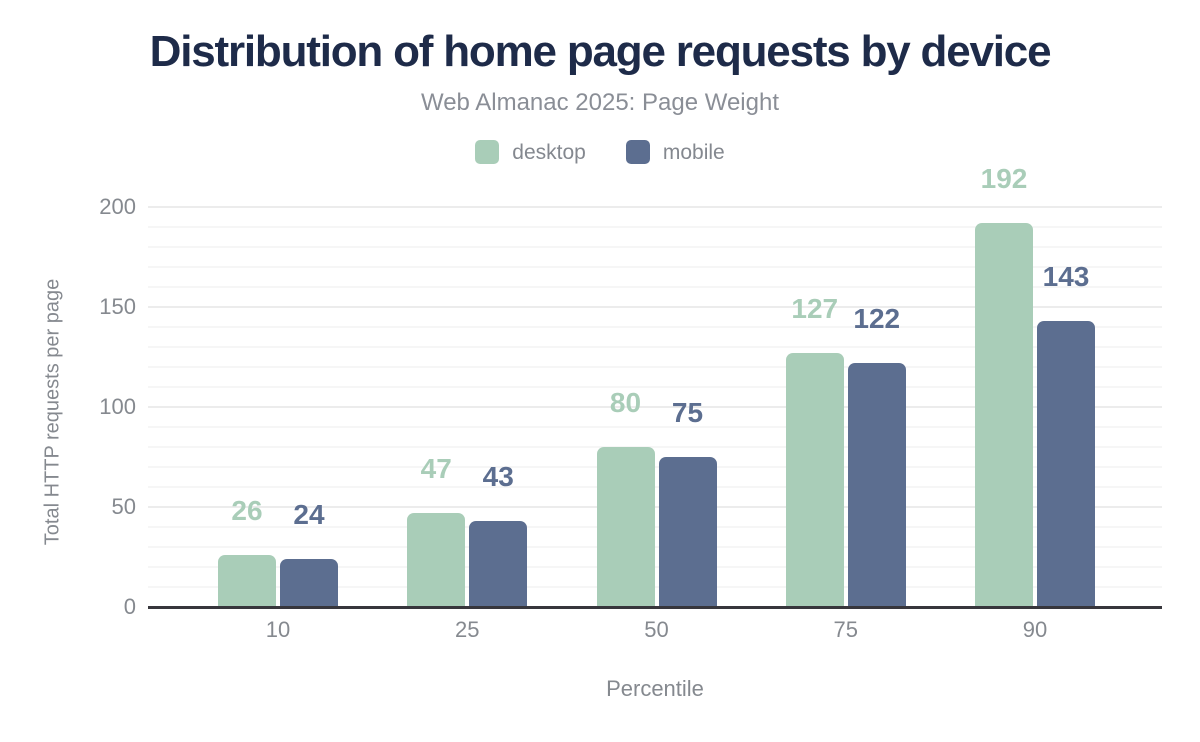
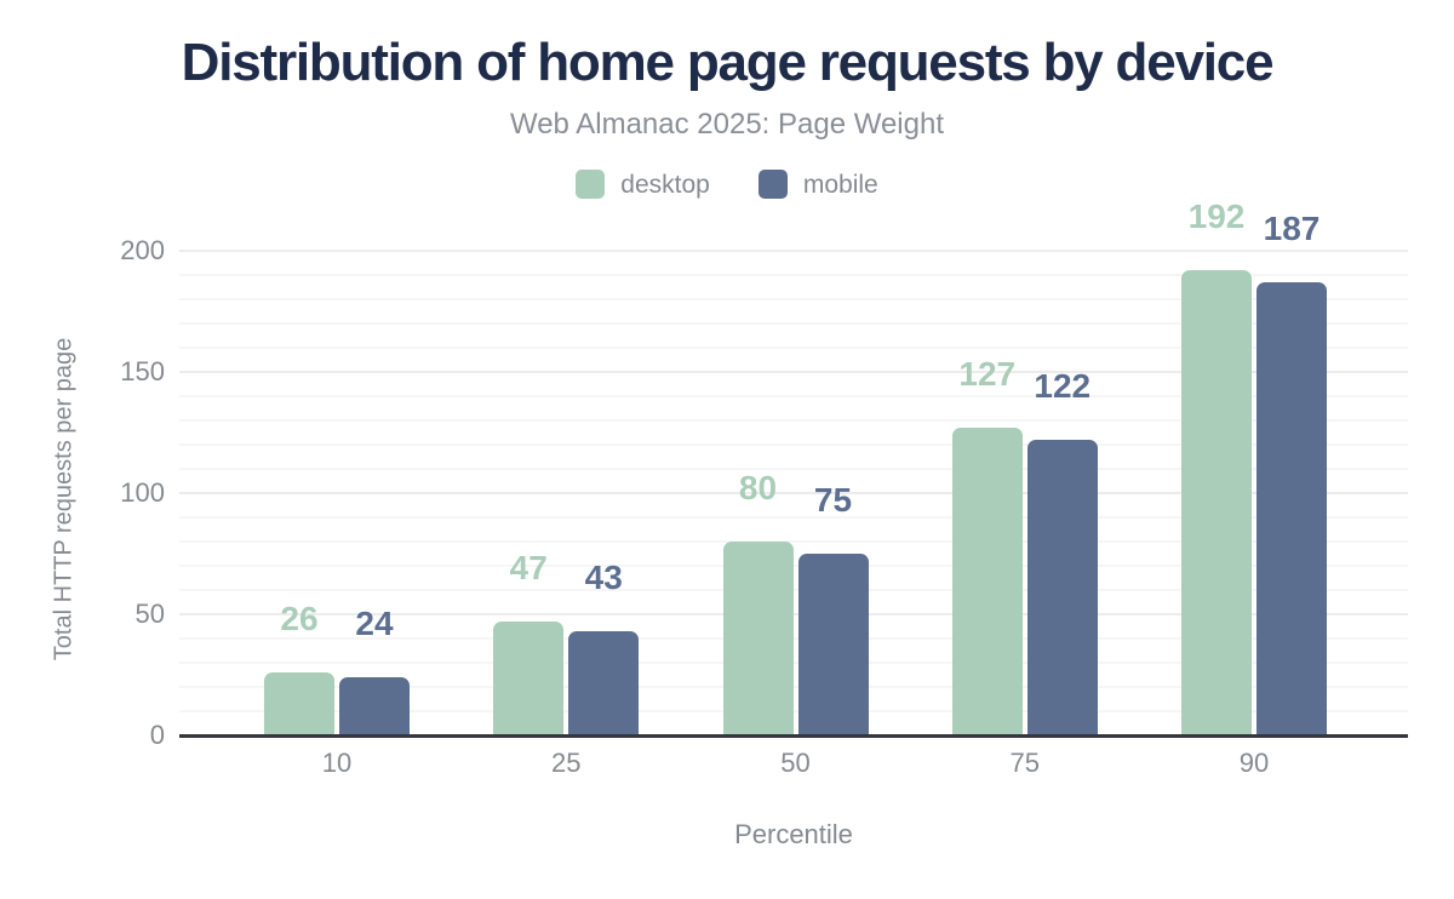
mobile/90: 143 -> 187
